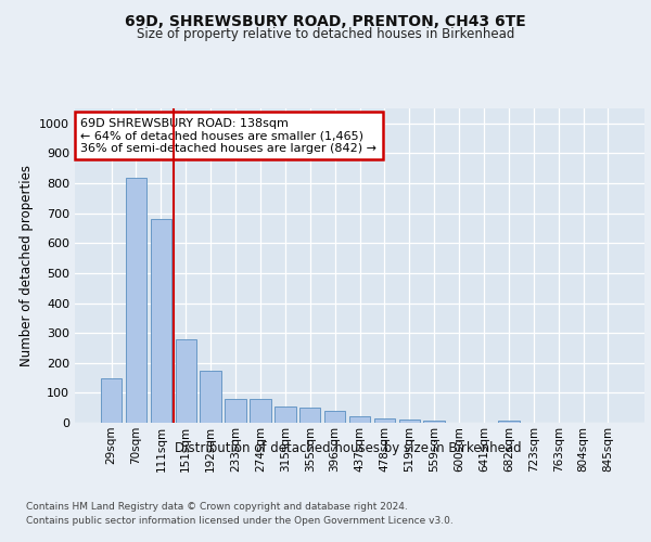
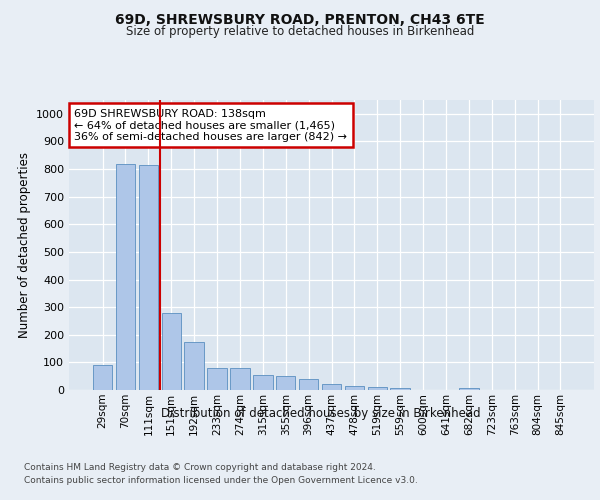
29sqm: 150 -> 90
111sqm: 680 -> 815
